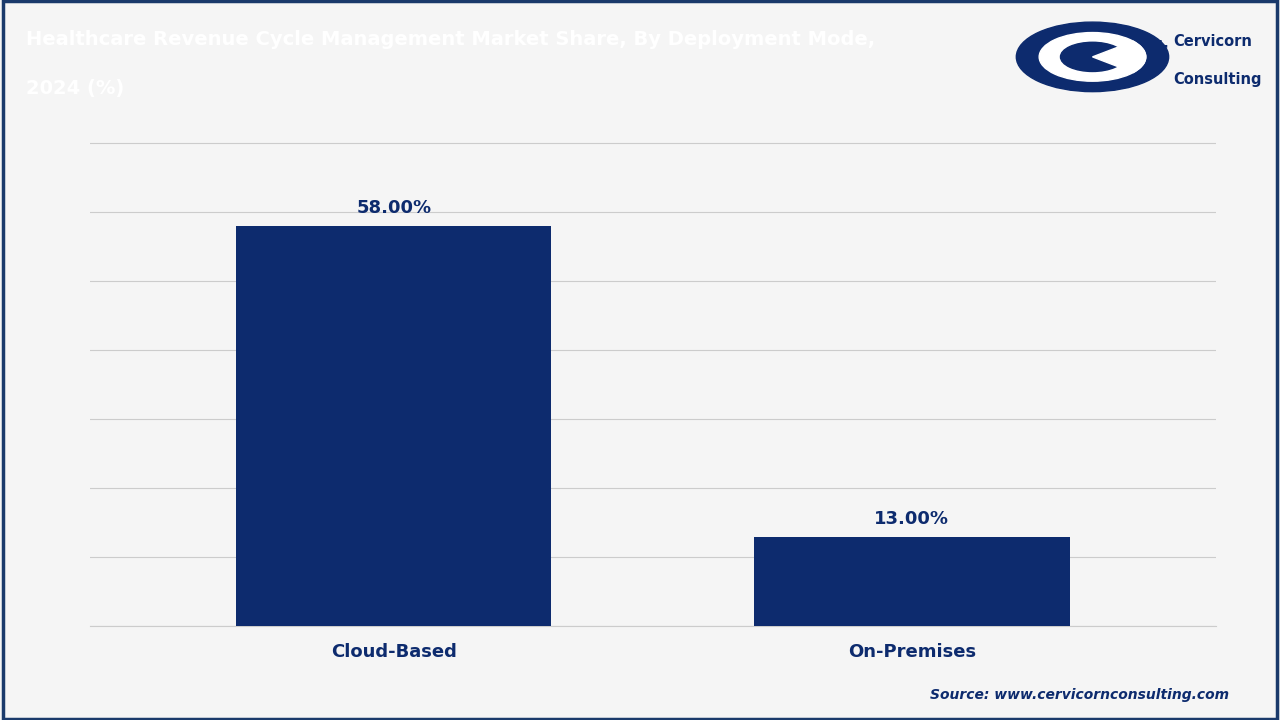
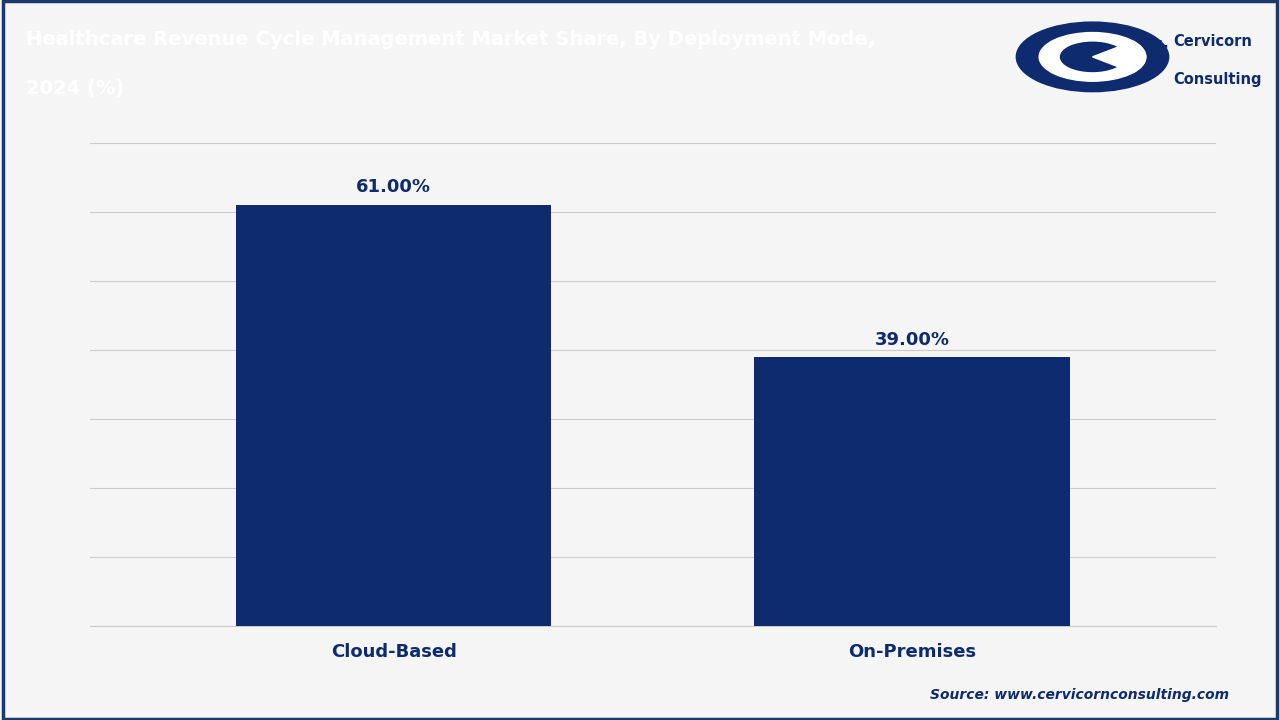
Cloud-Based: 58.00% -> 61.00%
On-Premises: 13.00% -> 39.00%
